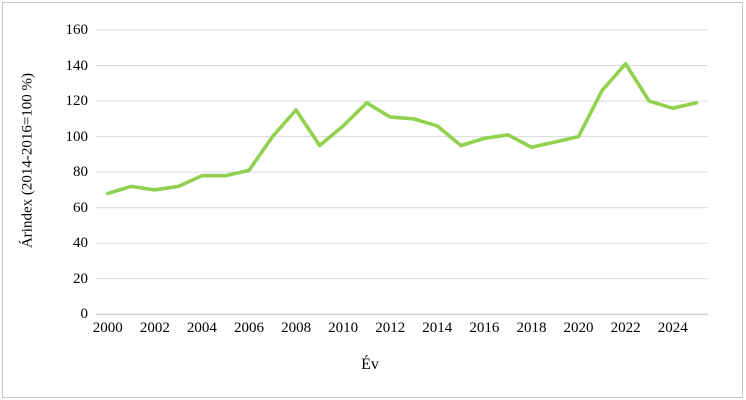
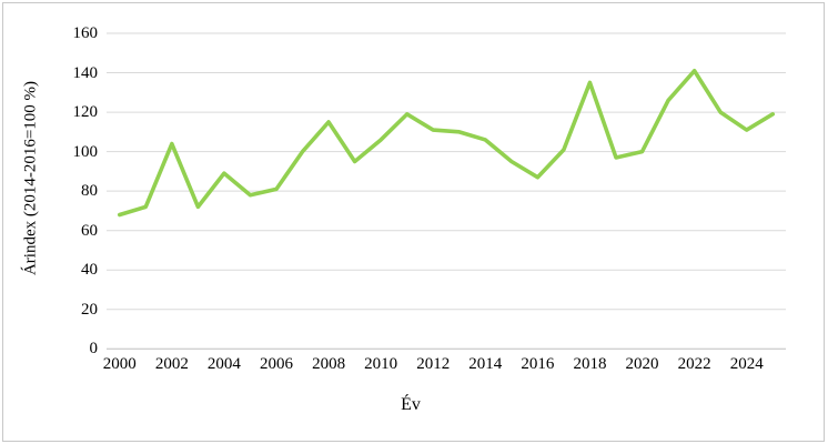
2002: 70 -> 104
2004: 78 -> 89
2016: 99 -> 87
2018: 94 -> 135
2024: 116 -> 111
